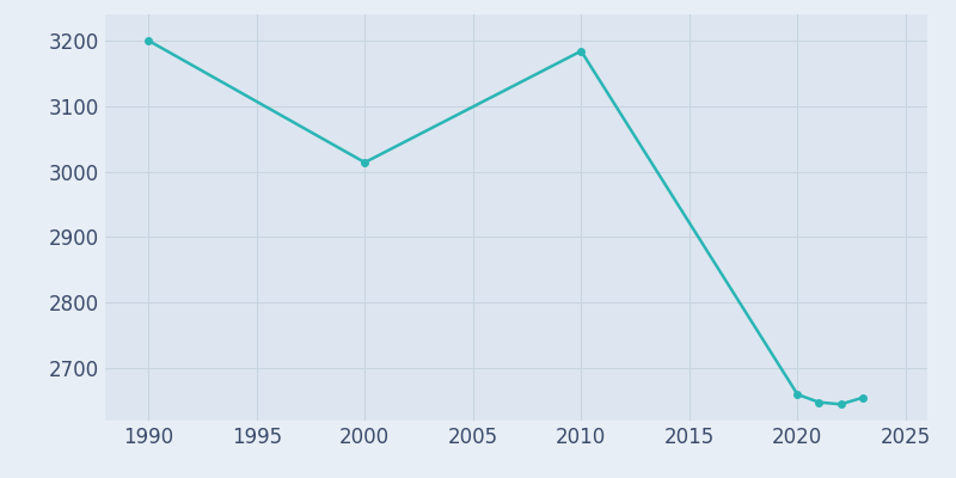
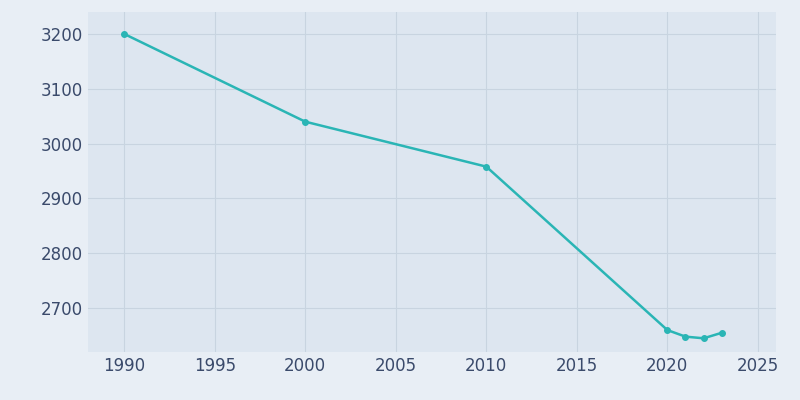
2000: 3014 -> 3040
2010: 3184 -> 2958
